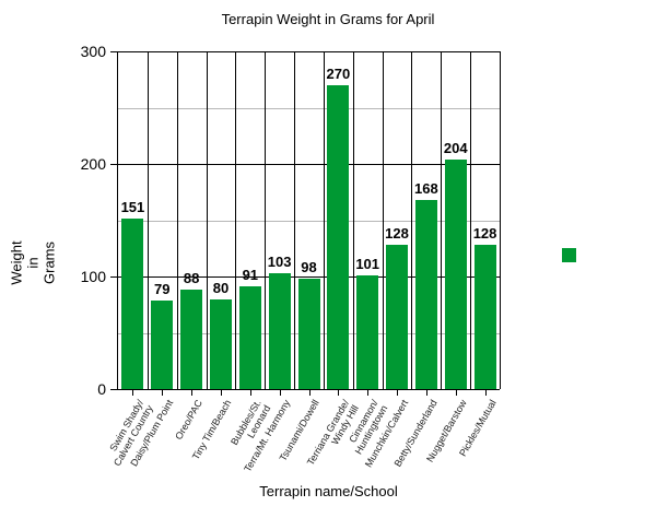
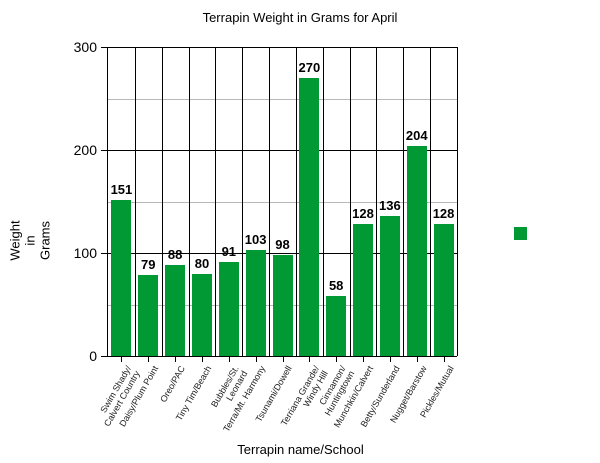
Cinnamon/ Huntingtown: 101 -> 58
Betty/Sunderland: 168 -> 136
